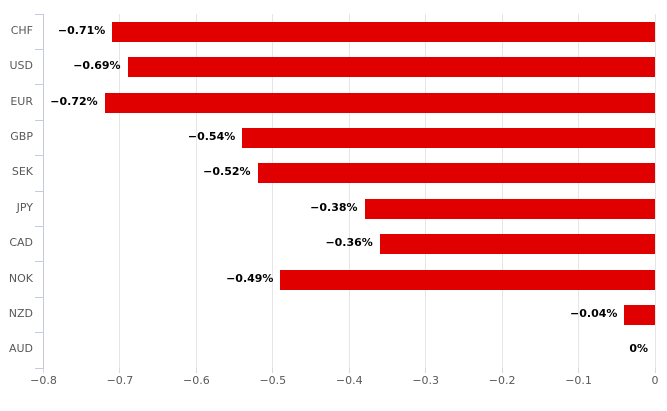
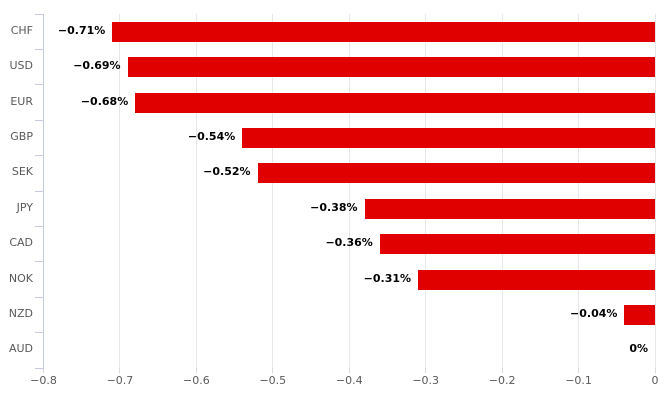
EUR: −0.72% -> −0.68%
NOK: −0.49% -> −0.31%
